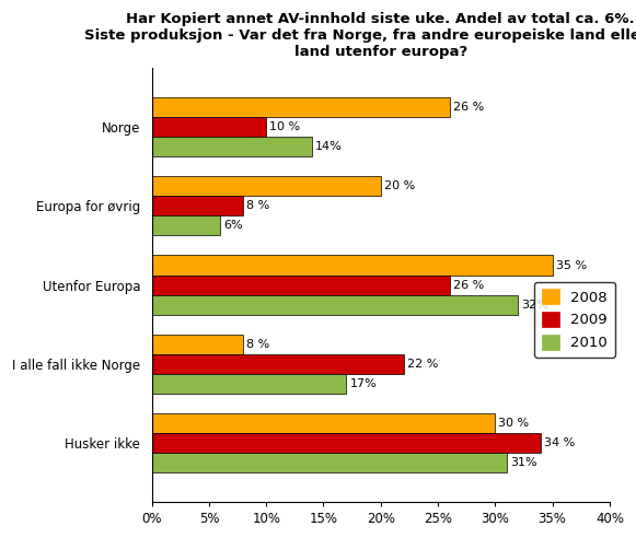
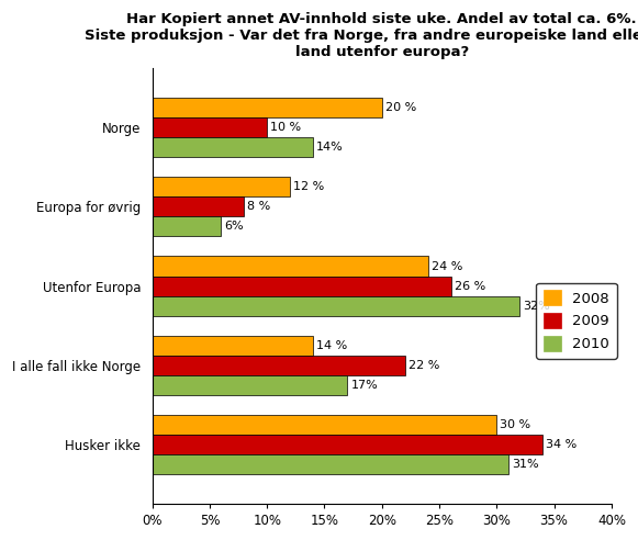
2008/Norge: 26 -> 20
2008/Europa for øvrig: 20 -> 12
2008/Utenfor Europa: 35 -> 24
2008/I alle fall ikke Norge: 8 -> 14
